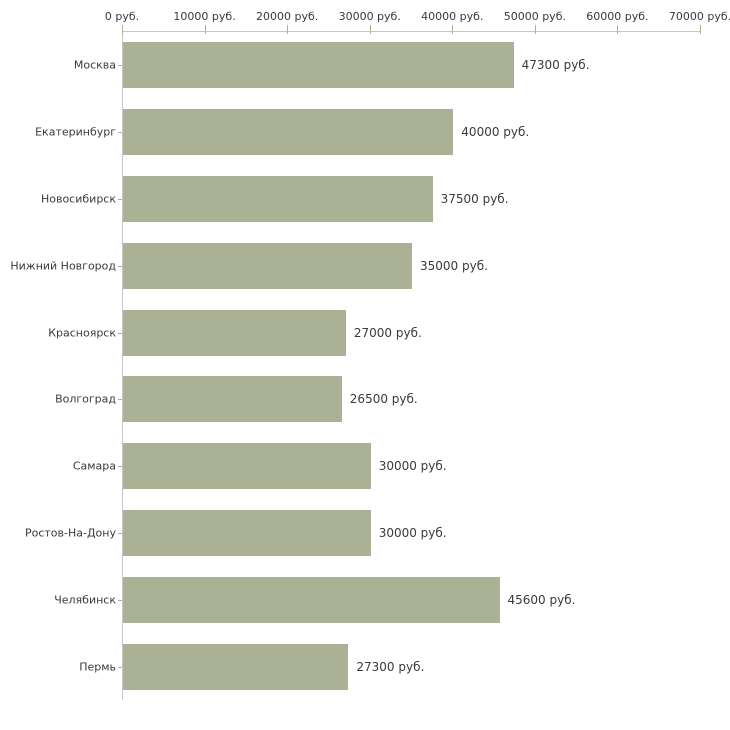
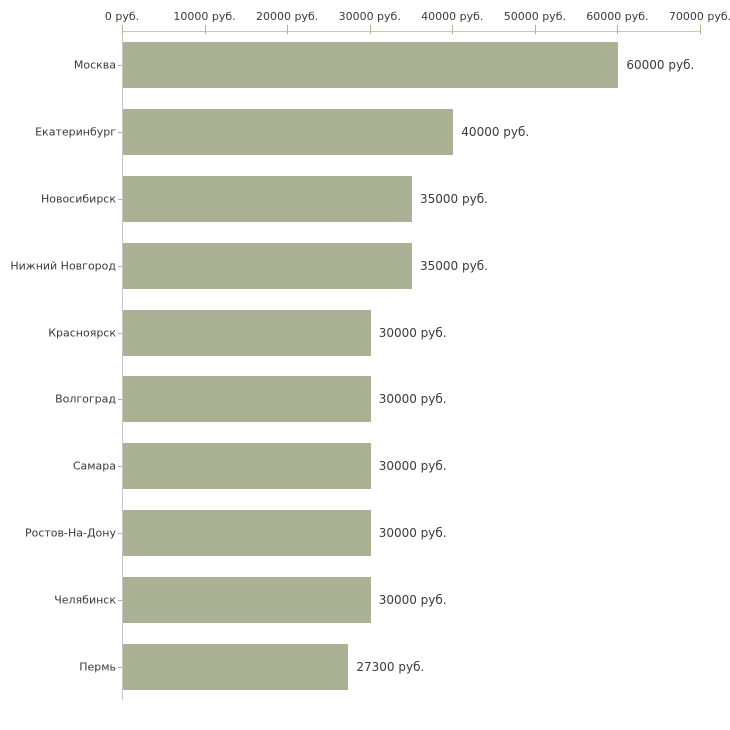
Москва: 47300 -> 60000
Новосибирск: 37500 -> 35000
Красноярск: 27000 -> 30000
Волгоград: 26500 -> 30000
Челябинск: 45600 -> 30000
